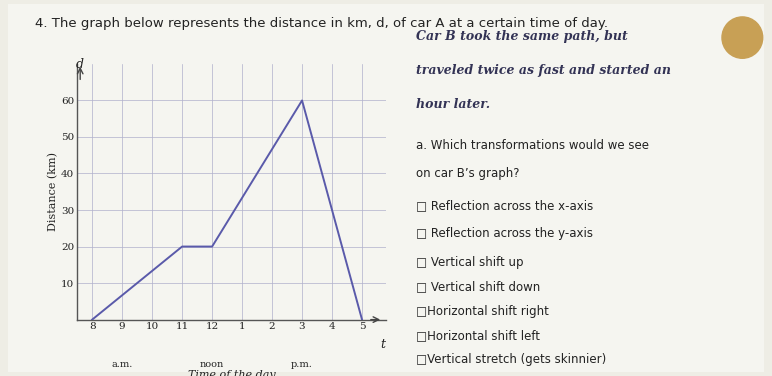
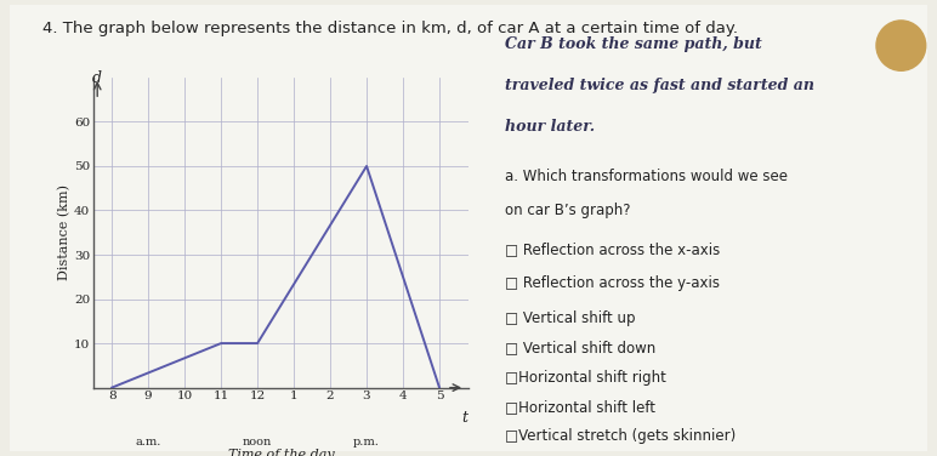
11: 20 -> 10
12: 20 -> 10
3: 60 -> 50
